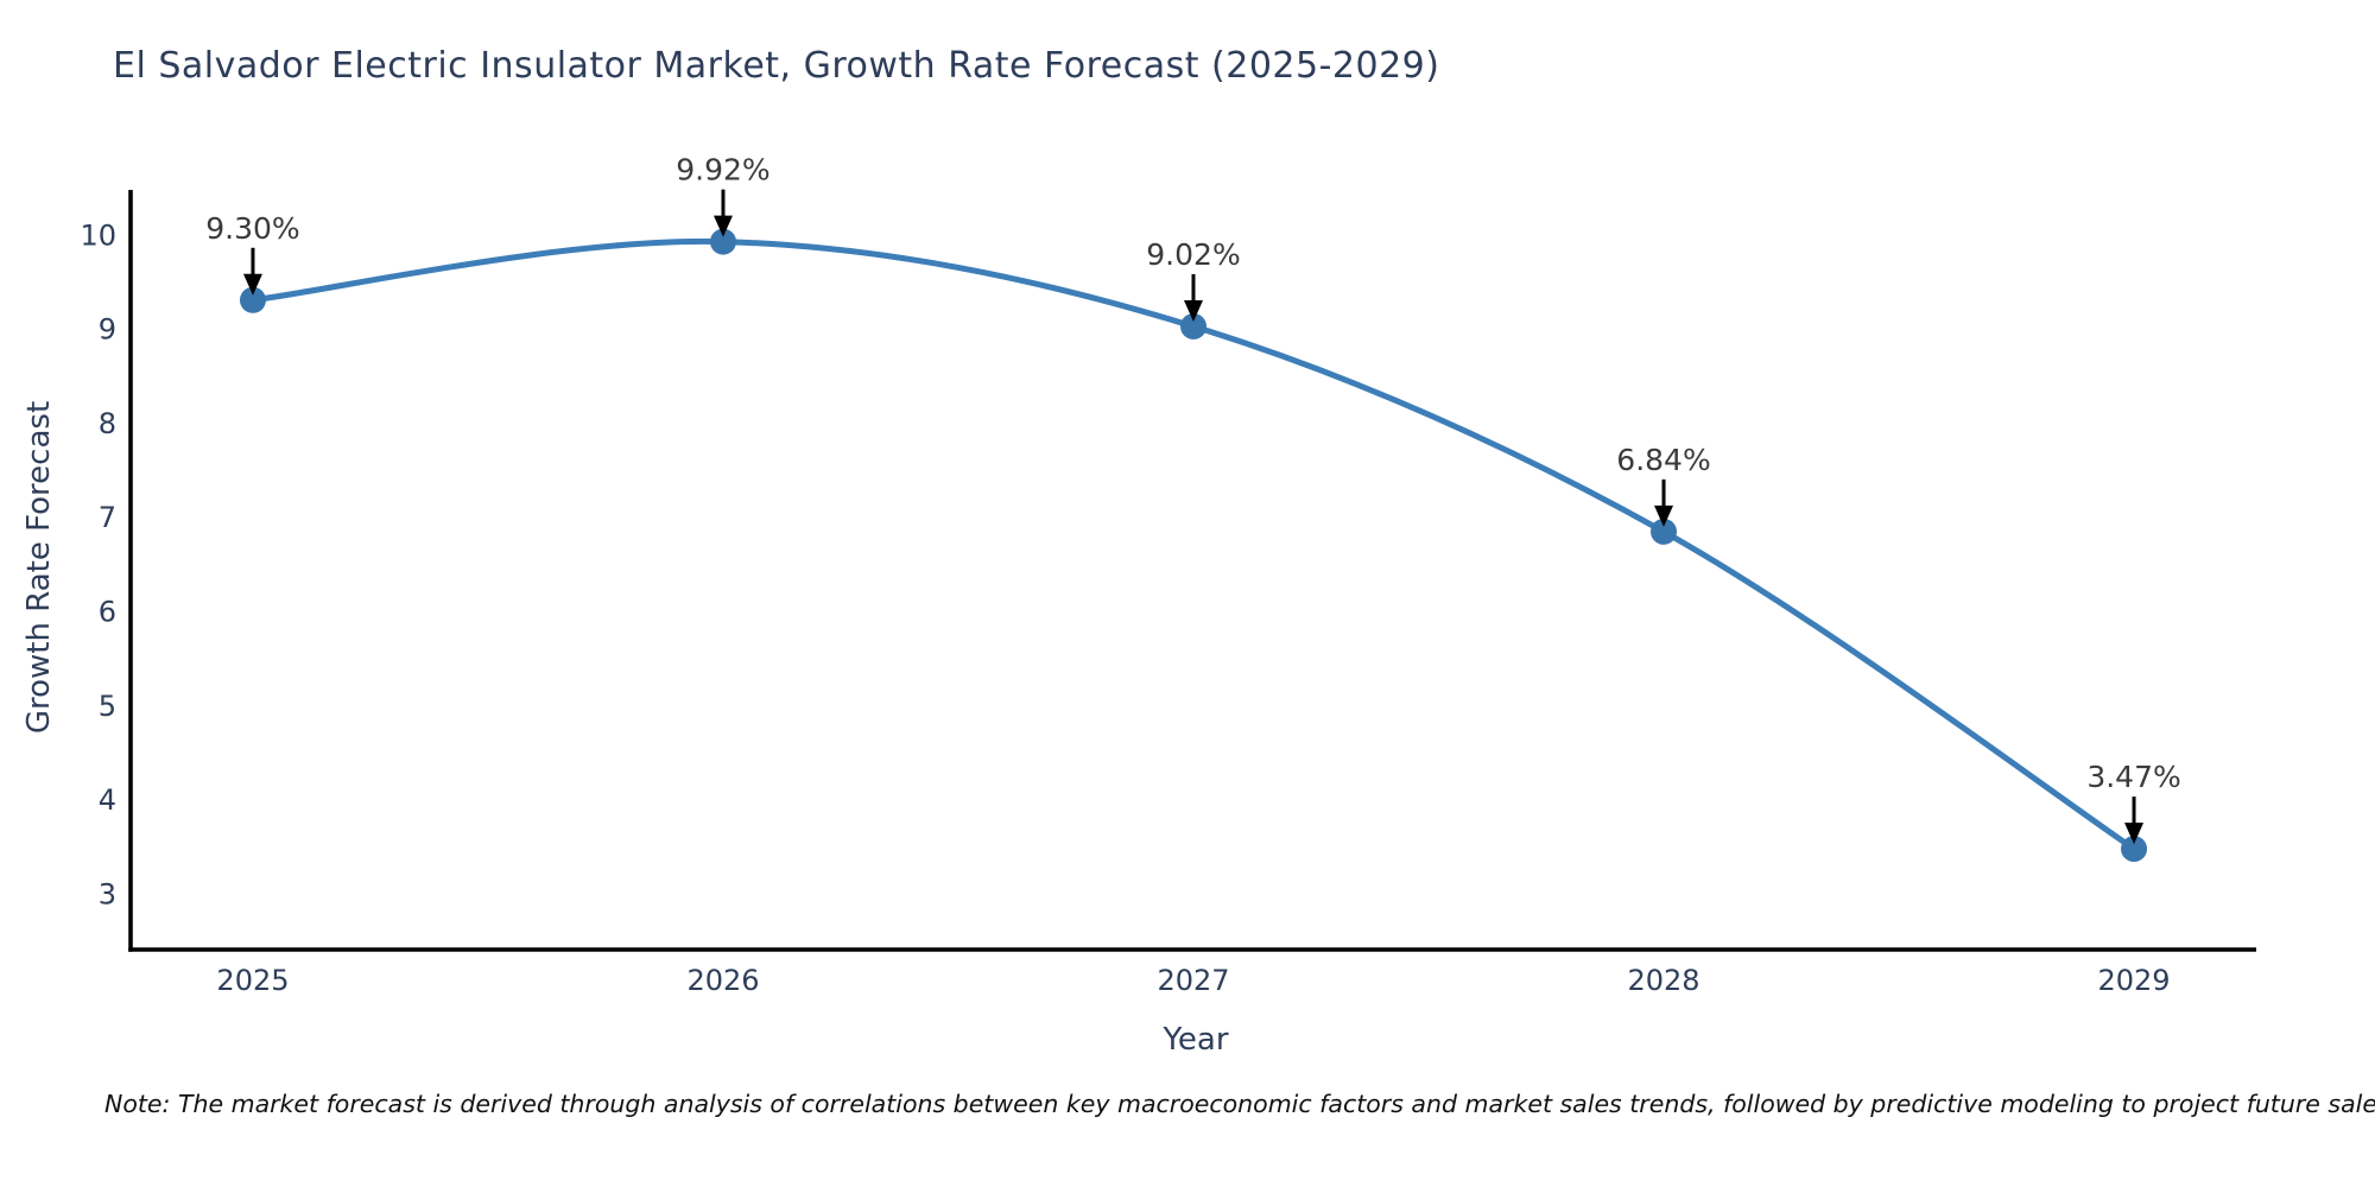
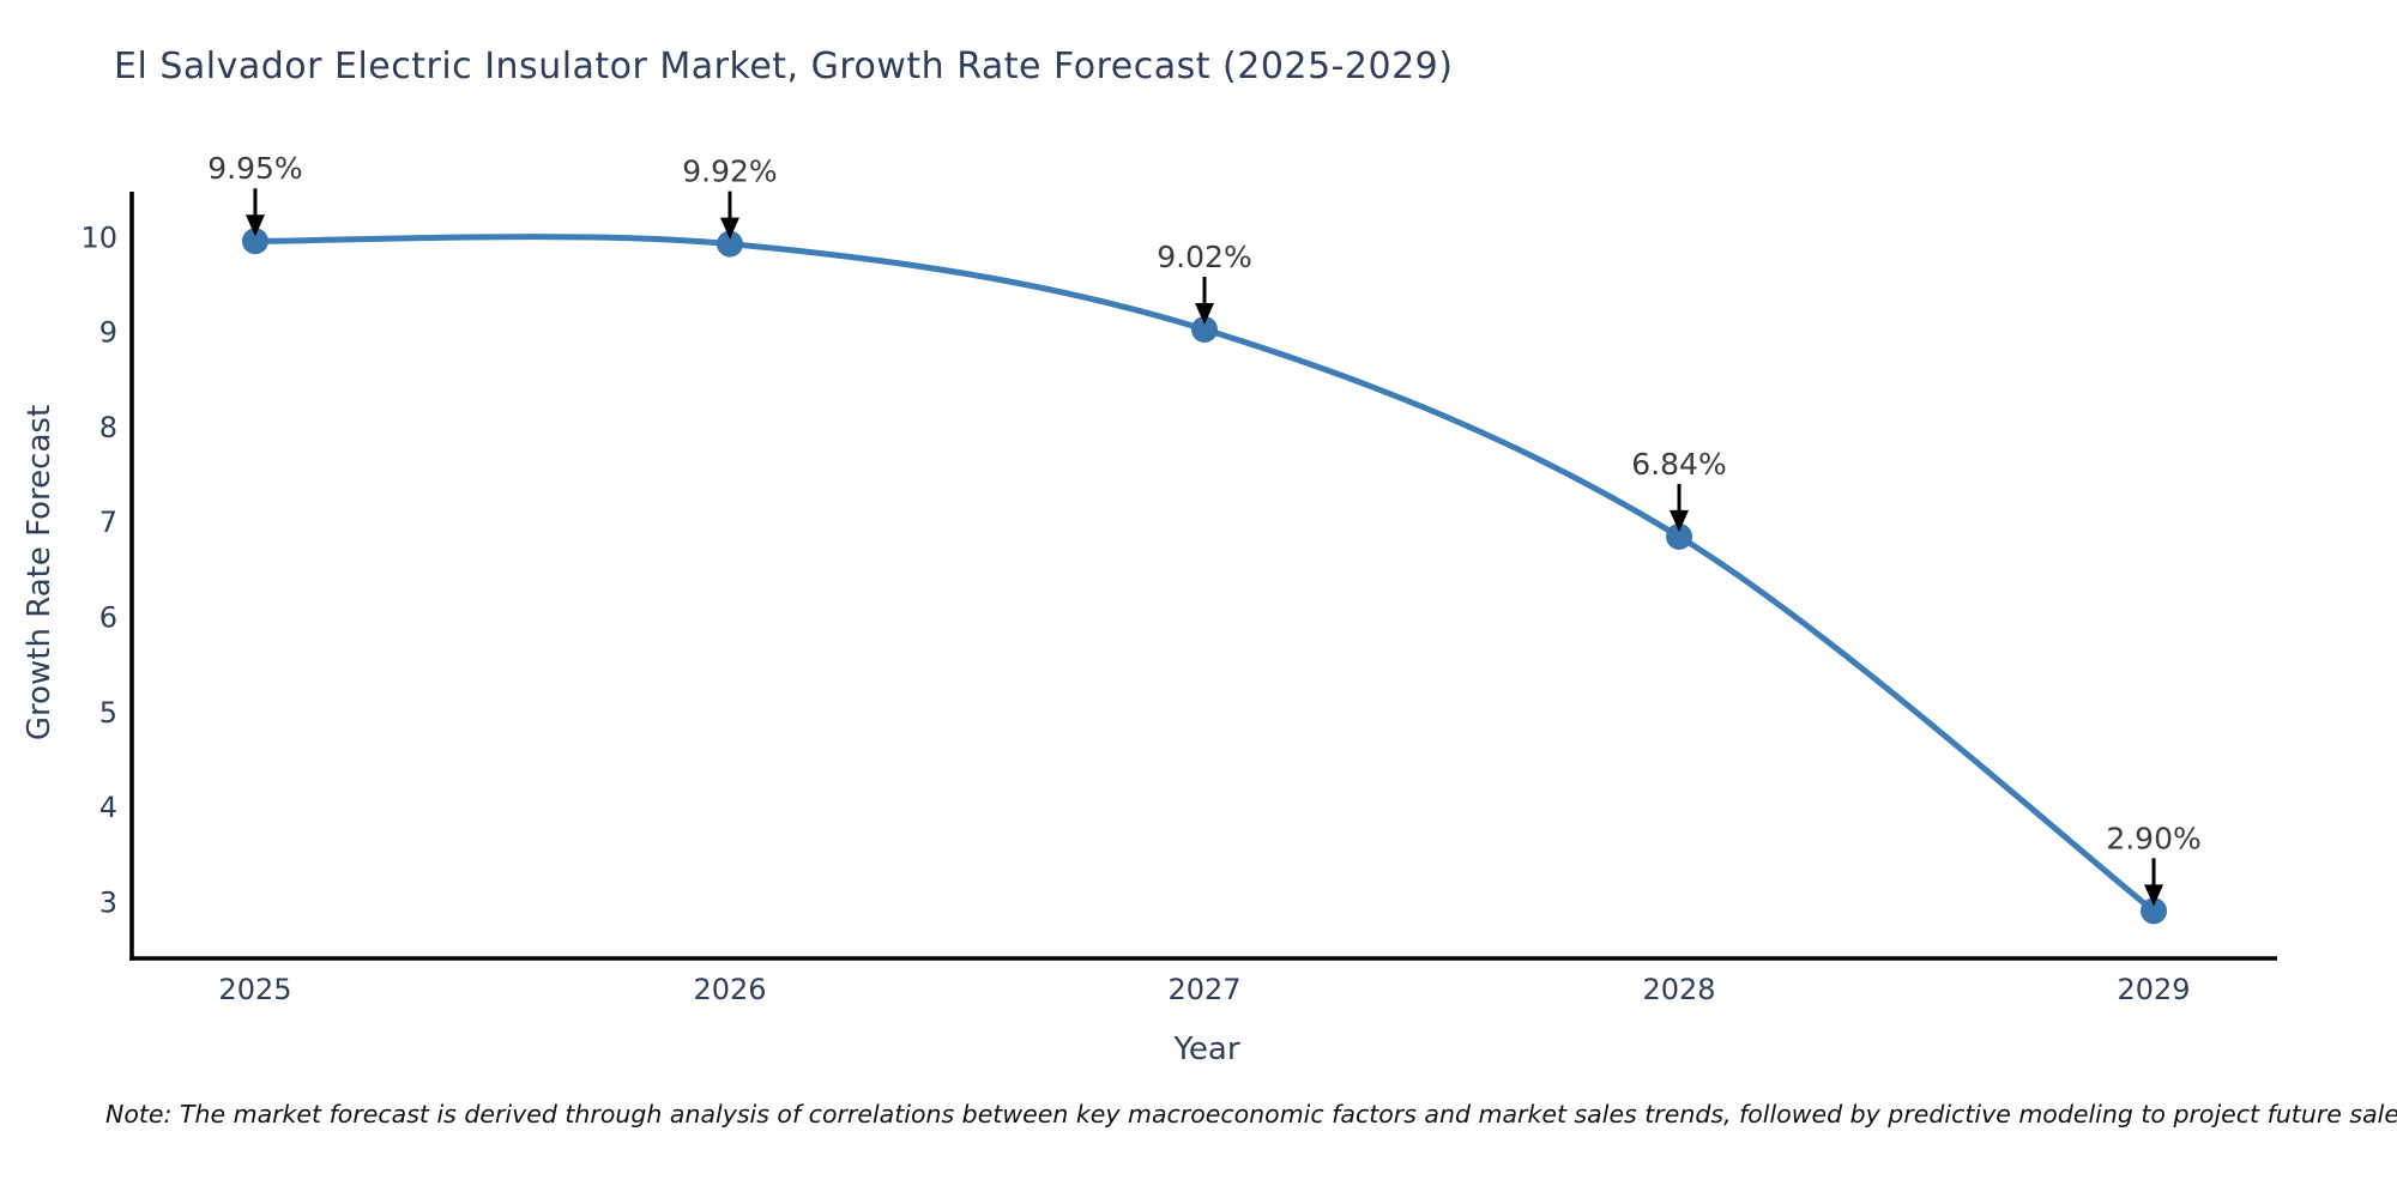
2025: 9.30% -> 9.95%
2029: 3.47% -> 2.90%
